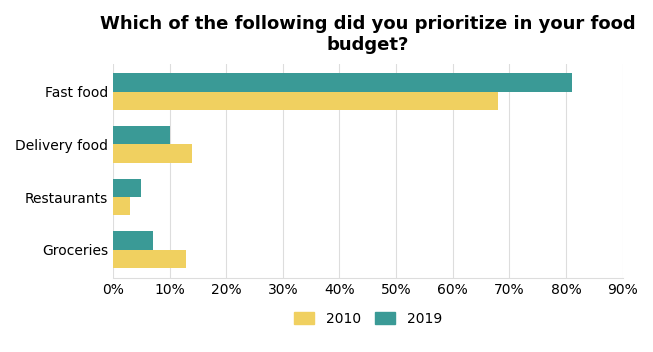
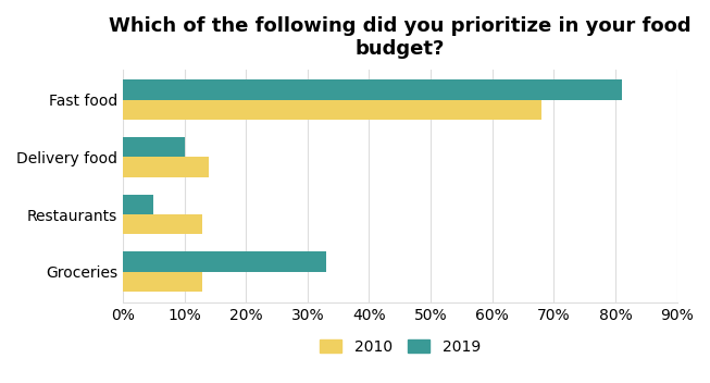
2010/Restaurants: 3% -> 13%
2019/Groceries: 7% -> 33%
